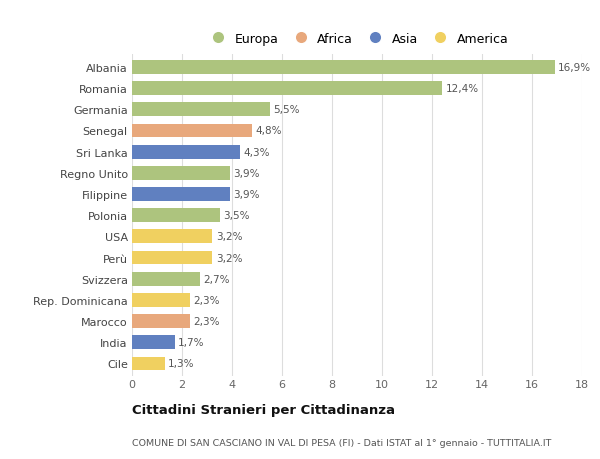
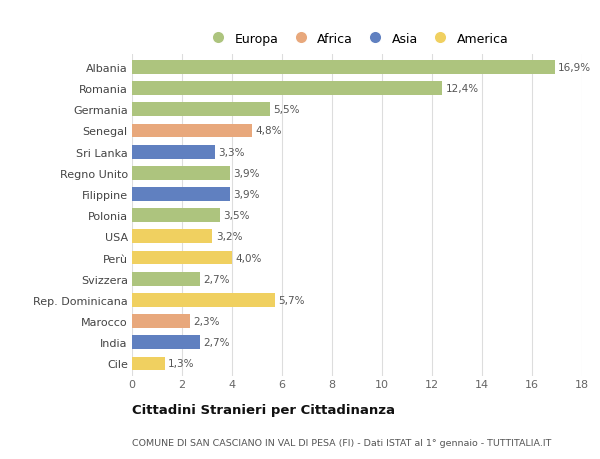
Sri Lanka: 4,3% -> 3,3%
Perù: 3,2% -> 4,0%
Rep. Dominicana: 2,3% -> 5,7%
India: 1,7% -> 2,7%
